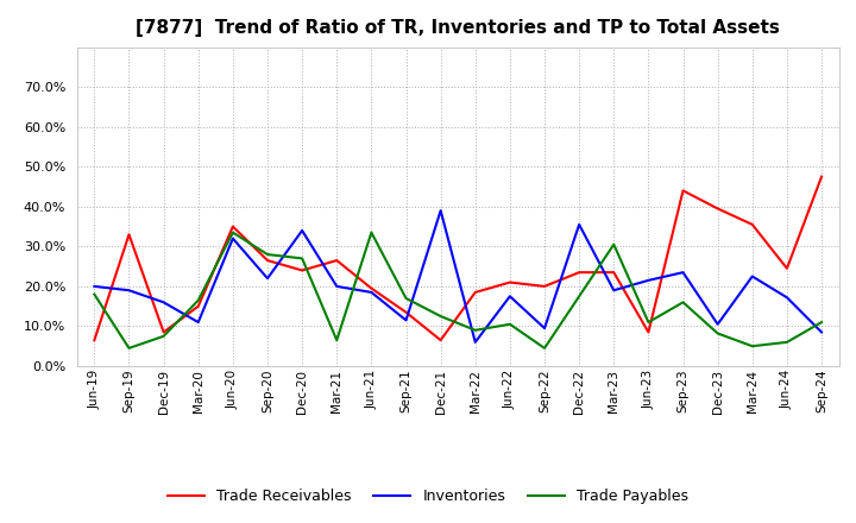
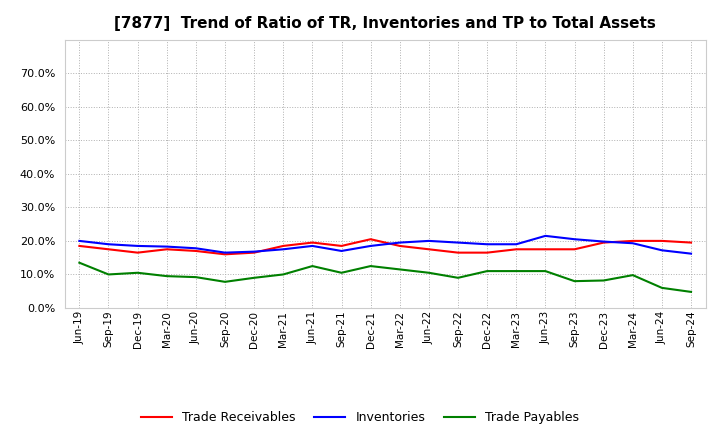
Trade Receivables/Jun-19: 6.5% -> 18.5%
Trade Payables/Jun-19: 18.0% -> 13.5%
Trade Receivables/Sep-19: 33.0% -> 17.5%
Trade Payables/Sep-19: 4.5% -> 10.0%
Trade Receivables/Dec-19: 8.5% -> 16.5%
Inventories/Dec-19: 16.0% -> 18.5%
Trade Payables/Dec-19: 7.5% -> 10.5%
Trade Receivables/Mar-20: 15.0% -> 17.5%
Inventories/Mar-20: 11.0% -> 18.3%
Trade Payables/Mar-20: 16.5% -> 9.5%
Trade Receivables/Jun-20: 35.0% -> 17.0%
Inventories/Jun-20: 32.0% -> 17.8%
Trade Payables/Jun-20: 33.5% -> 9.2%
Trade Receivables/Sep-20: 26.5% -> 16.0%
Inventories/Sep-20: 22.0% -> 16.5%
Trade Payables/Sep-20: 28.0% -> 7.8%
Trade Receivables/Dec-20: 24.0% -> 16.5%
Inventories/Dec-20: 34.0% -> 16.8%
Trade Payables/Dec-20: 27.0% -> 9.0%
Trade Receivables/Mar-21: 26.5% -> 18.5%
Inventories/Mar-21: 20.0% -> 17.5%
Trade Payables/Mar-21: 6.5% -> 10.0%
Trade Payables/Jun-21: 33.5% -> 12.5%
Trade Receivables/Sep-21: 13.5% -> 18.5%
Inventories/Sep-21: 11.5% -> 17.0%
Trade Payables/Sep-21: 17.0% -> 10.5%
Trade Receivables/Dec-21: 6.5% -> 20.5%
Inventories/Dec-21: 39.0% -> 18.5%
Inventories/Mar-22: 6.0% -> 19.5%
Trade Payables/Mar-22: 9.0% -> 11.5%
Trade Receivables/Jun-22: 21.0% -> 17.5%
Inventories/Jun-22: 17.5% -> 20.0%
Trade Receivables/Sep-22: 20.0% -> 16.5%
Inventories/Sep-22: 9.5% -> 19.5%
Trade Payables/Sep-22: 4.5% -> 9.0%
Trade Receivables/Dec-22: 23.5% -> 16.5%
Inventories/Dec-22: 35.5% -> 19.0%
Trade Payables/Dec-22: 17.5% -> 11.0%
Trade Receivables/Mar-23: 23.5% -> 17.5%
Trade Payables/Mar-23: 30.5% -> 11.0%
Trade Receivables/Jun-23: 8.5% -> 17.5%
Trade Receivables/Sep-23: 44.0% -> 17.5%
Inventories/Sep-23: 23.5% -> 20.5%
Trade Payables/Sep-23: 16.0% -> 8.0%
Trade Receivables/Dec-23: 39.5% -> 19.5%
Inventories/Dec-23: 10.5% -> 19.8%
Trade Receivables/Mar-24: 35.5% -> 20.0%
Inventories/Mar-24: 22.5% -> 19.3%
Trade Payables/Mar-24: 5.0% -> 9.8%
Trade Receivables/Jun-24: 24.5% -> 20.0%
Trade Receivables/Sep-24: 47.5% -> 19.5%
Inventories/Sep-24: 8.5% -> 16.2%
Trade Payables/Sep-24: 11.0% -> 4.8%
